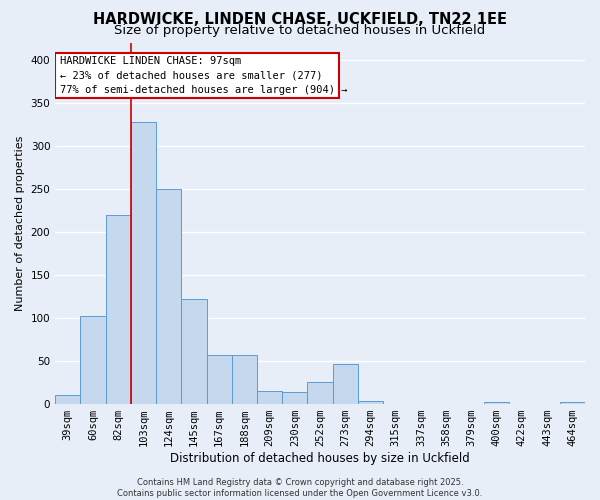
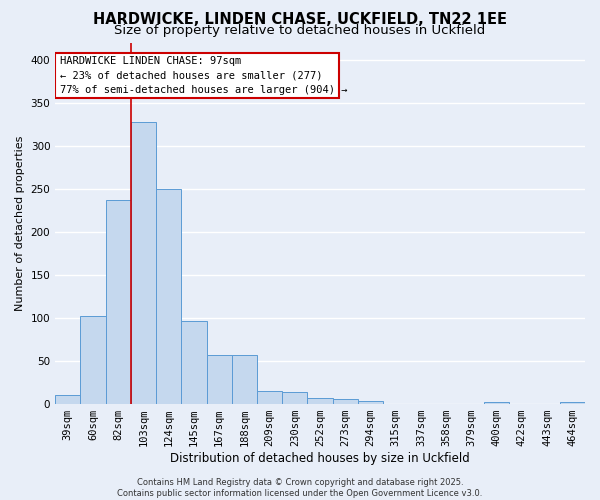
82sqm: 220 -> 237
145sqm: 122 -> 96
252sqm: 26 -> 7
273sqm: 46 -> 6
